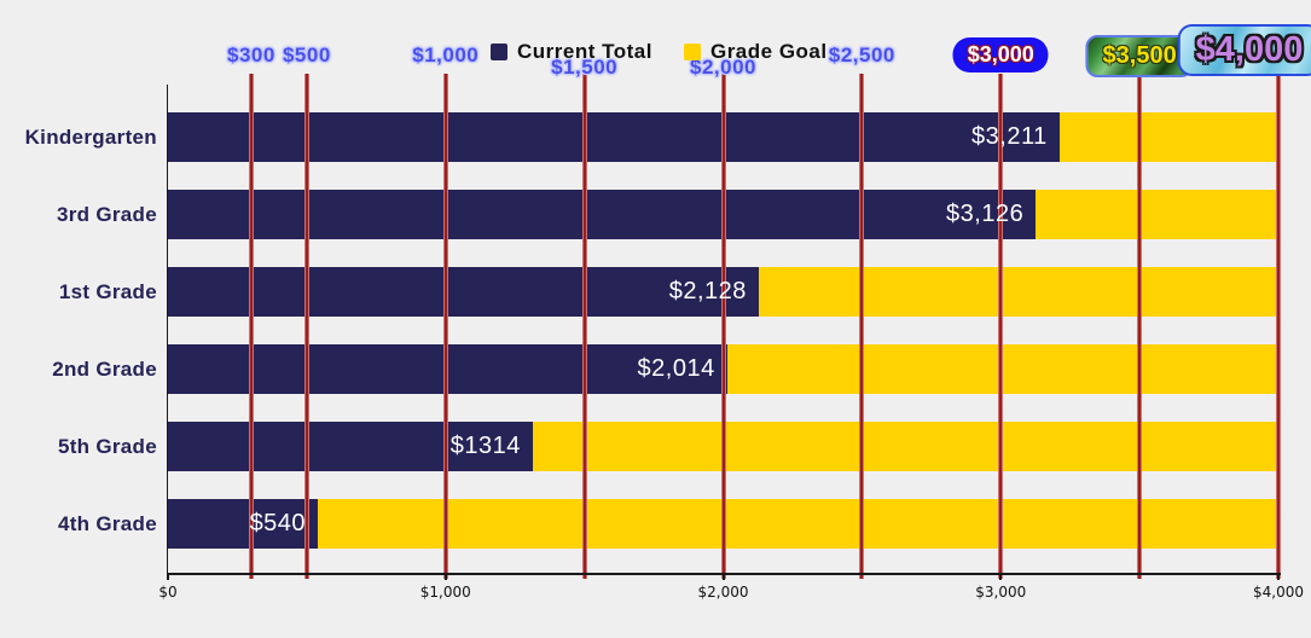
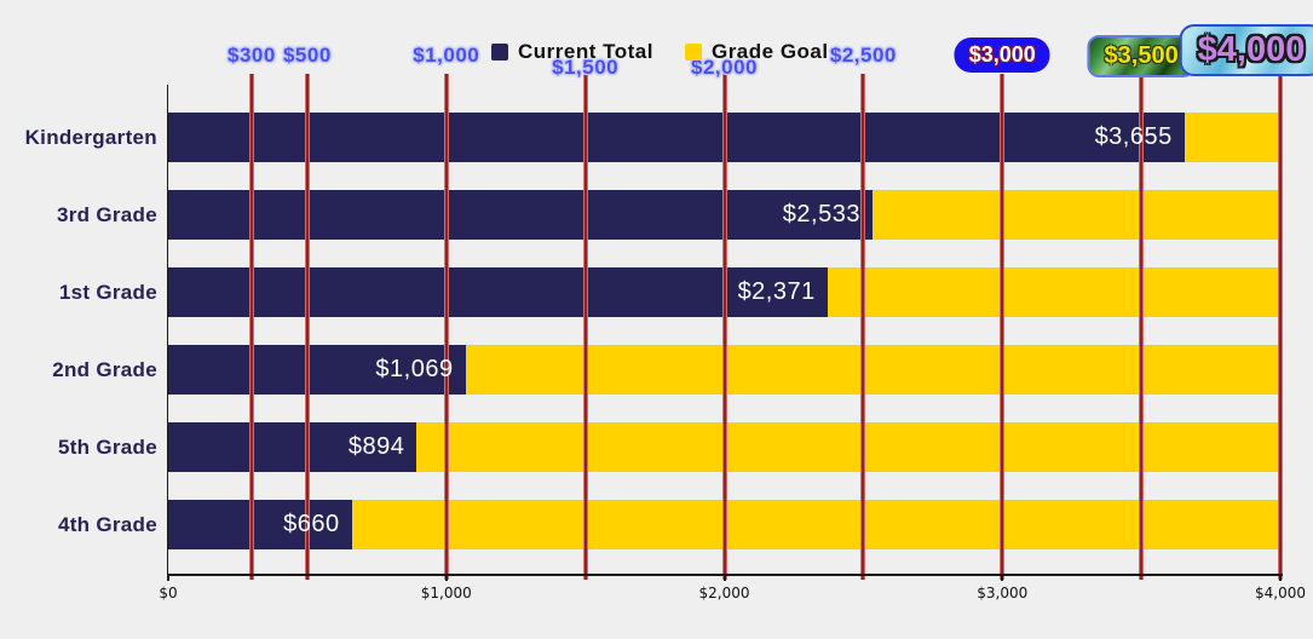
Current Total/Kindergarten: $3,211 -> $3,655
Current Total/3rd Grade: $3,126 -> $2,533
Current Total/1st Grade: $2,128 -> $2,371
Current Total/2nd Grade: $2,014 -> $1,069
Current Total/5th Grade: $1314 -> $894
Current Total/4th Grade: $540 -> $660
